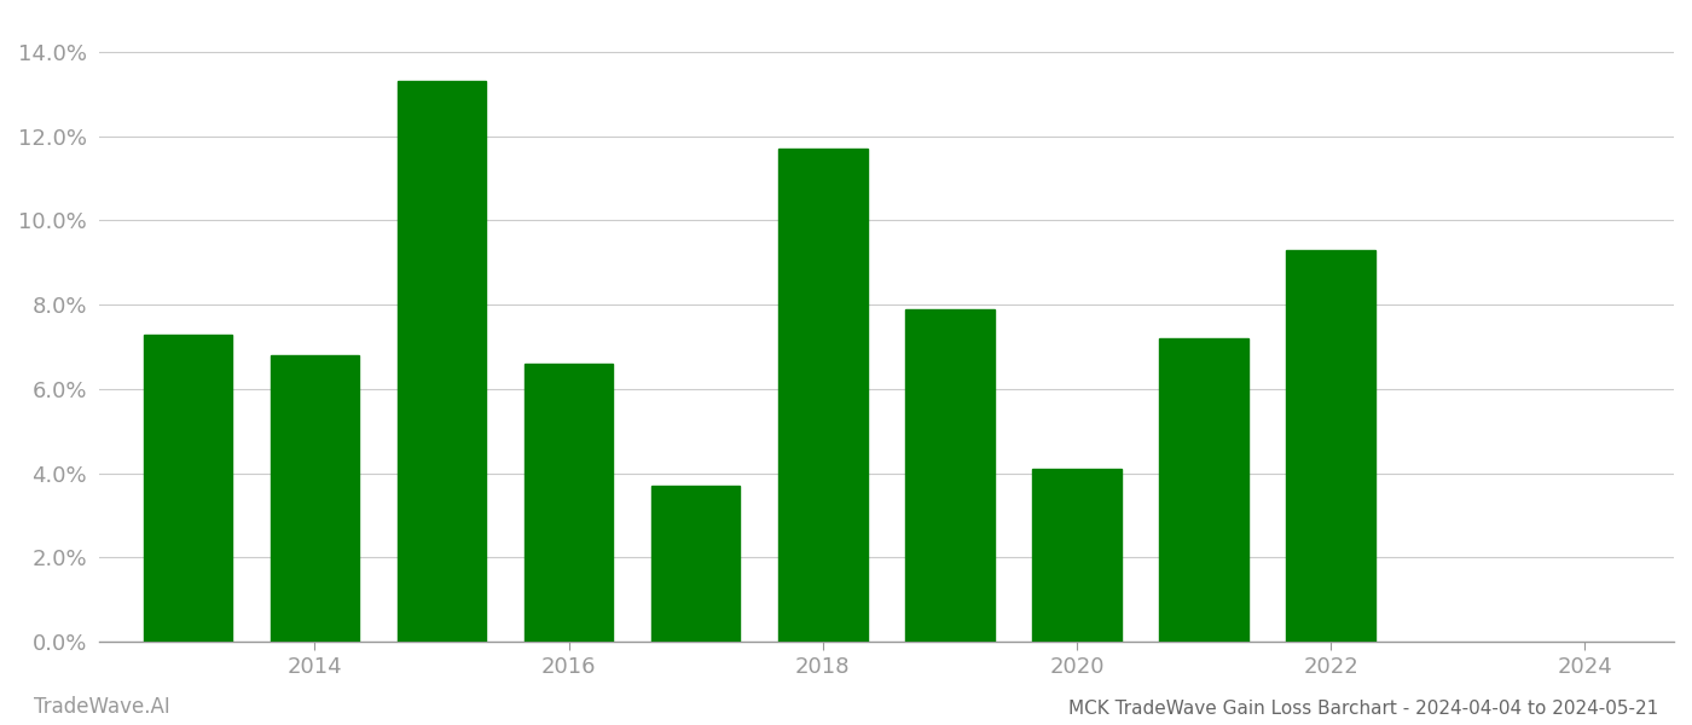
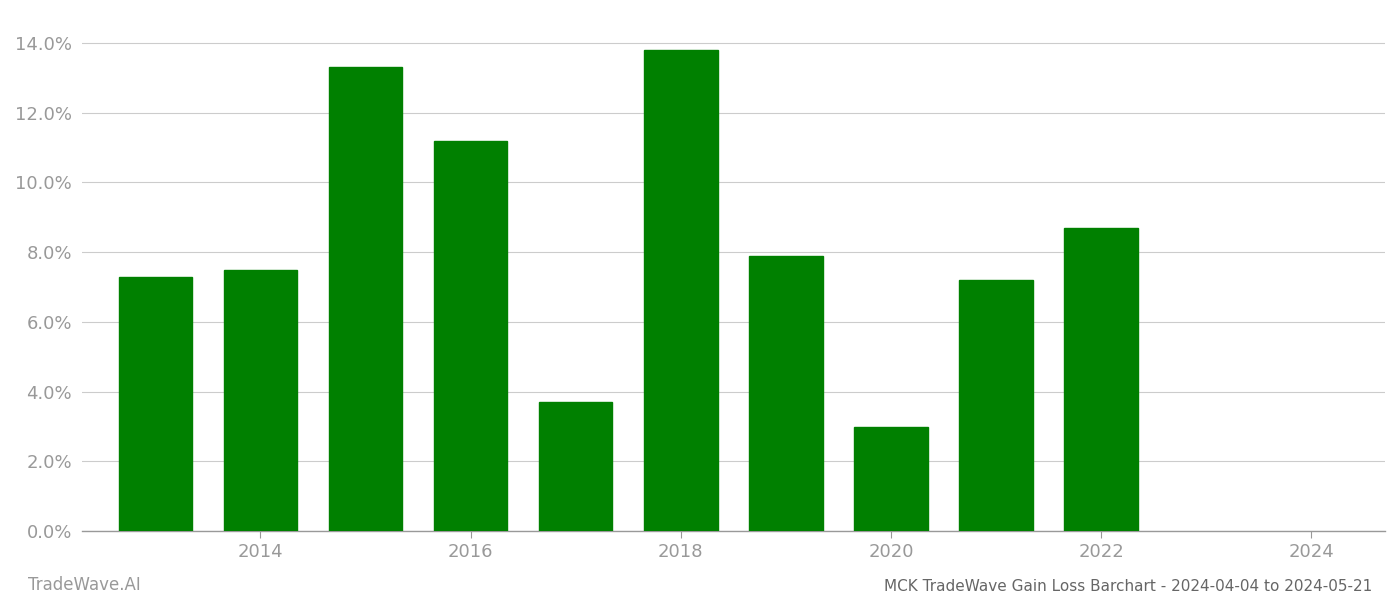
2014: 6.8% -> 7.5%
2016: 6.6% -> 11.2%
2018: 11.7% -> 13.8%
2020: 4.1% -> 3.0%
2022: 9.3% -> 8.7%
